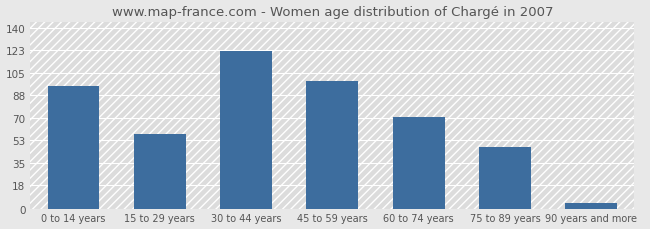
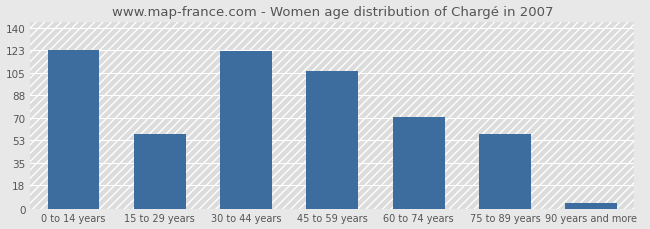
0 to 14 years: 95 -> 123
45 to 59 years: 99 -> 107
75 to 89 years: 48 -> 58
